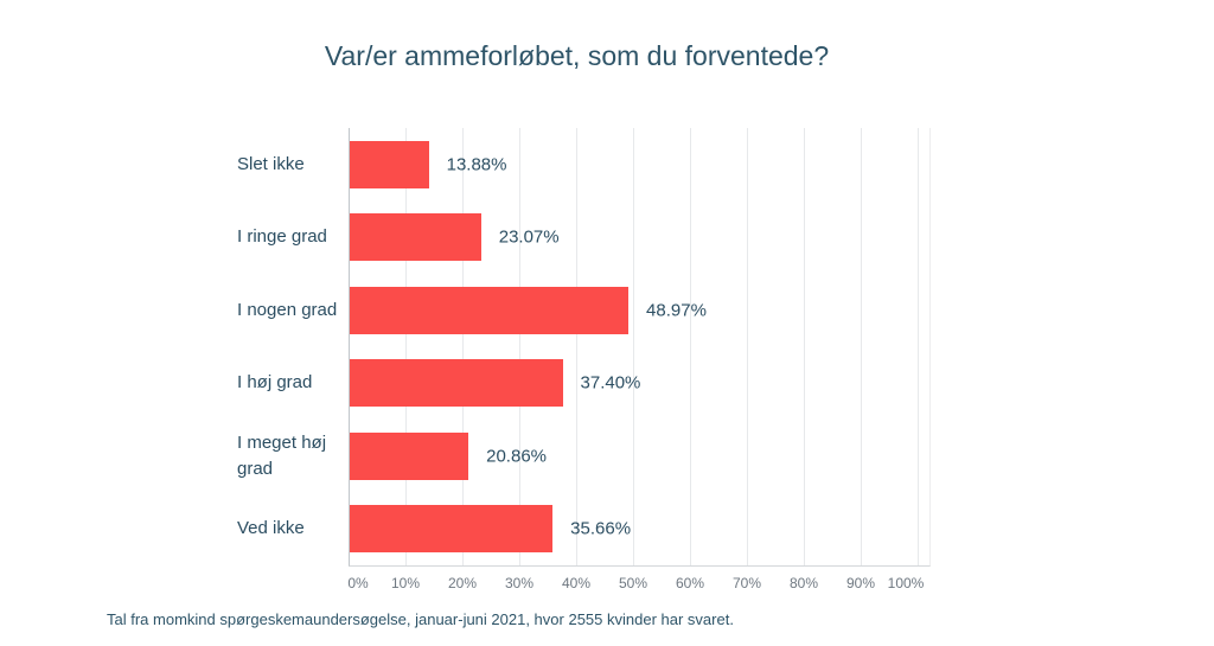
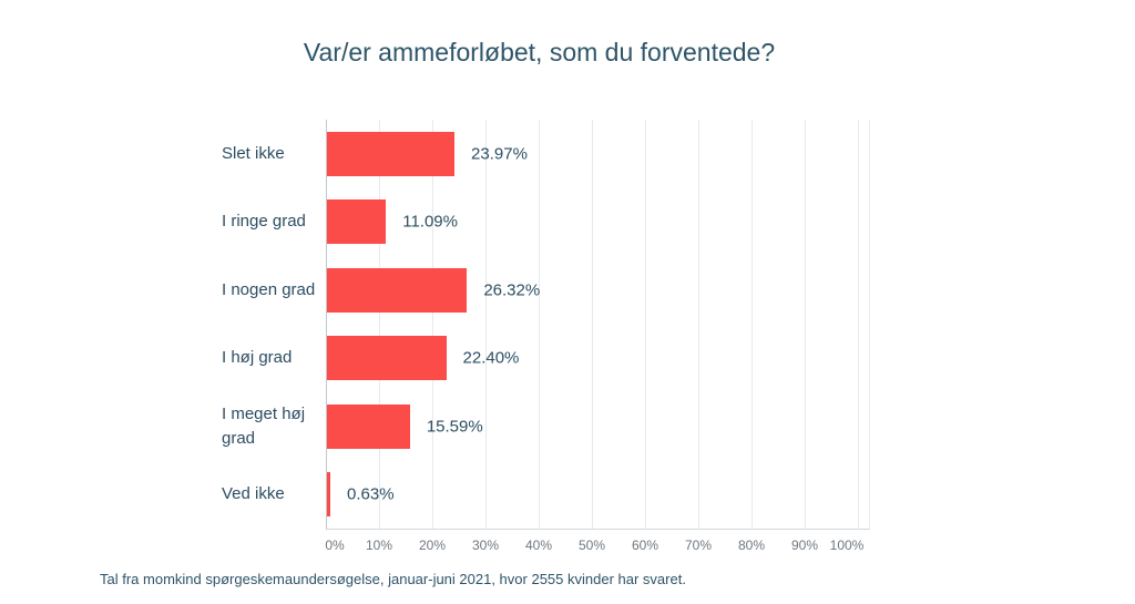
Slet ikke: 13.88% -> 23.97%
I ringe grad: 23.07% -> 11.09%
I nogen grad: 48.97% -> 26.32%
I høj grad: 37.40% -> 22.40%
I meget høj grad: 20.86% -> 15.59%
Ved ikke: 35.66% -> 0.63%
